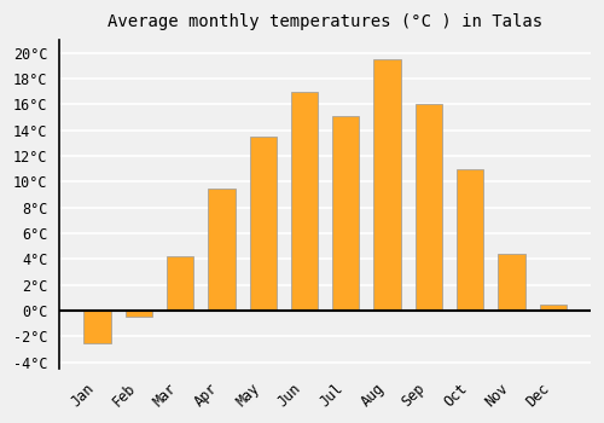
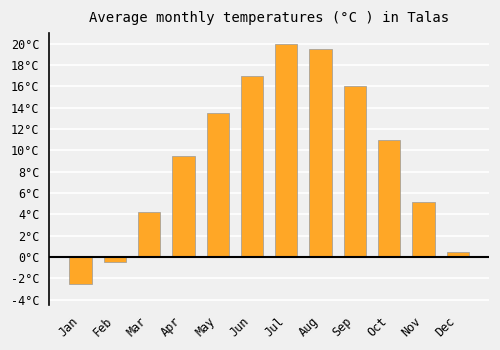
Jul: 15.1°C -> 20.0°C
Nov: 4.4°C -> 5.2°C
